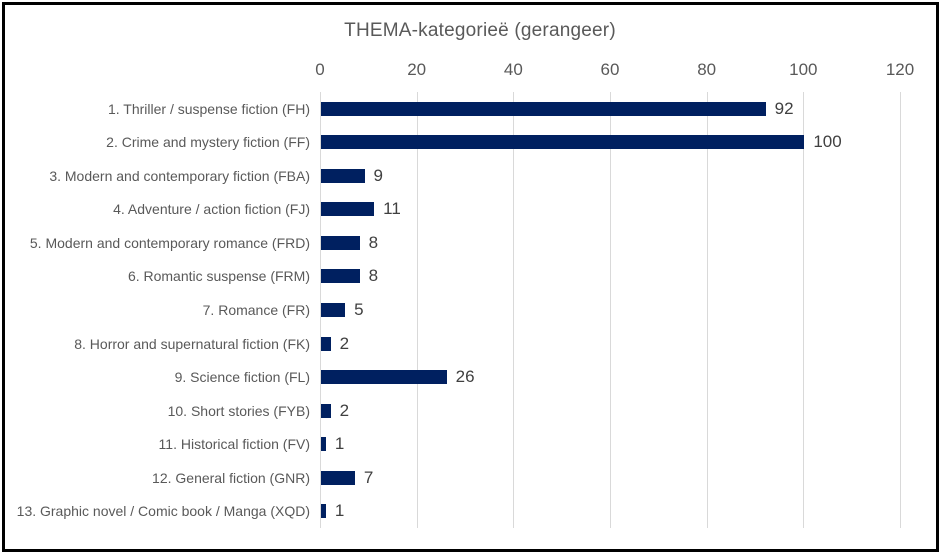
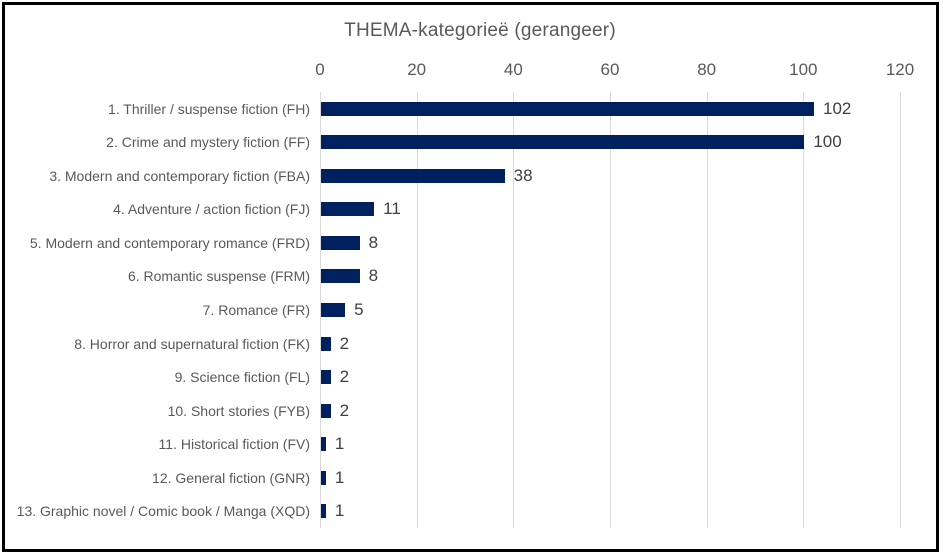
1. Thriller / suspense fiction (FH): 92 -> 102
3. Modern and contemporary fiction (FBA): 9 -> 38
9. Science fiction (FL): 26 -> 2
12. General fiction (GNR): 7 -> 1
